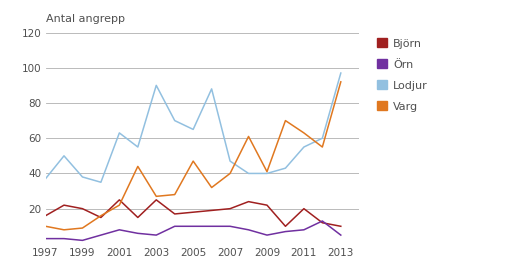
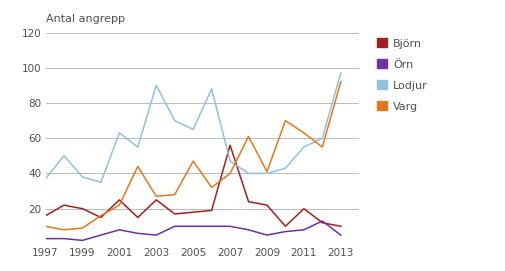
Björn/2007: 20 -> 56
